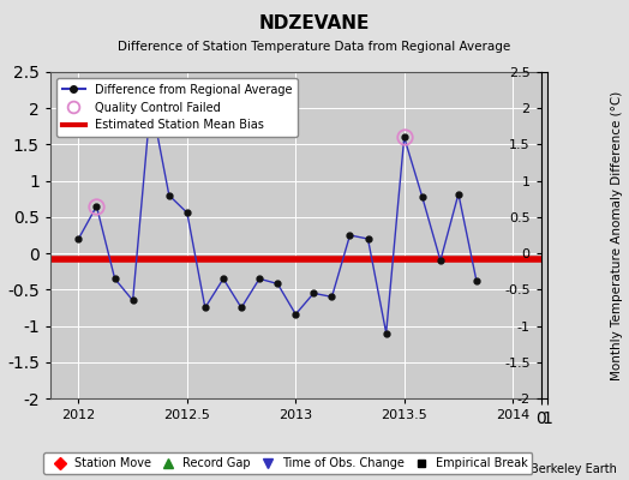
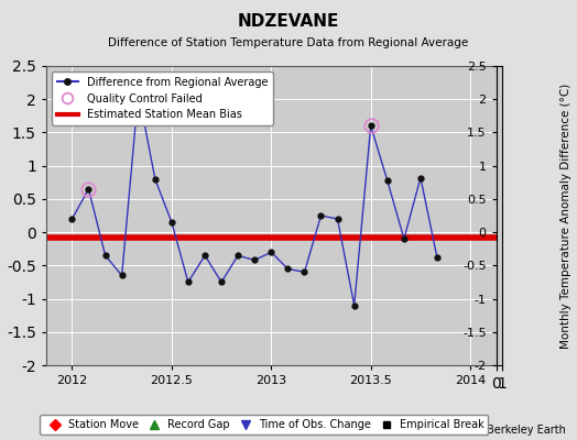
2012.5: 0.56 -> 0.15
2013: -0.84 -> -0.30
